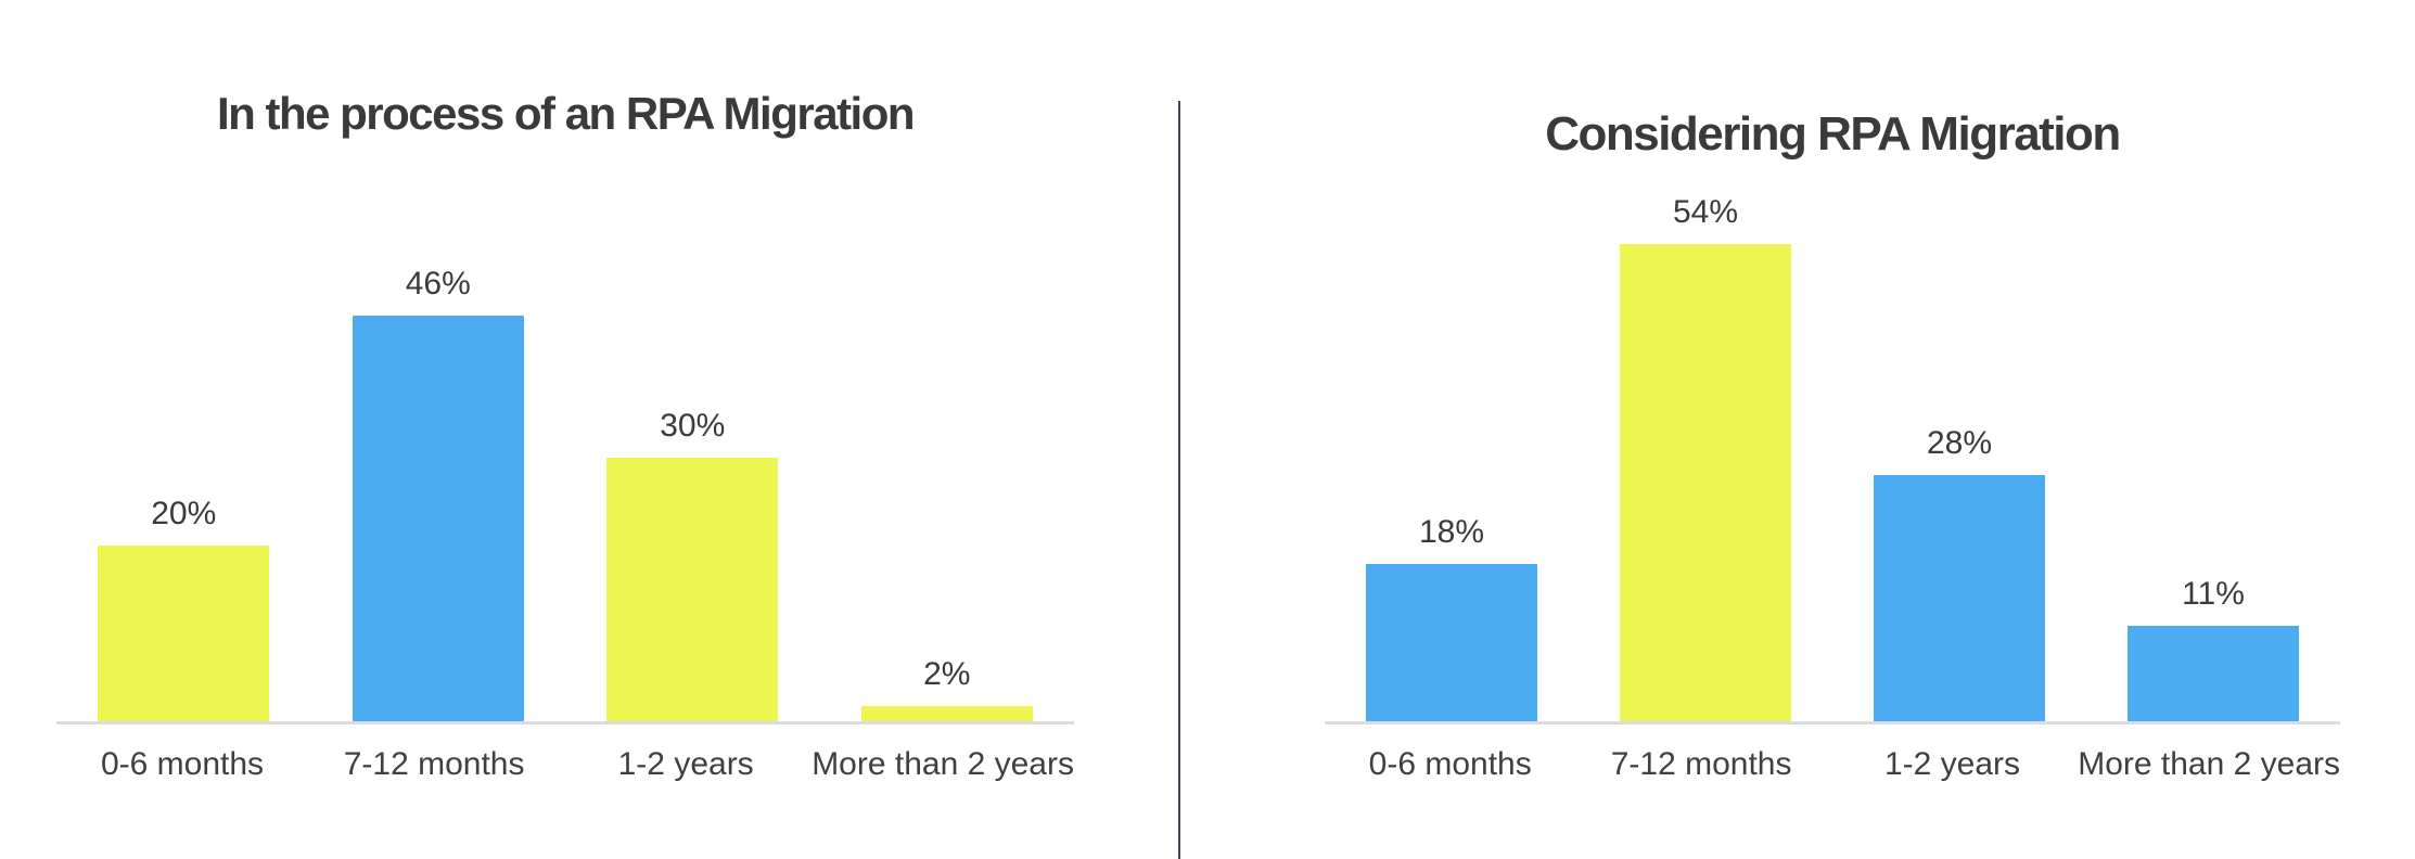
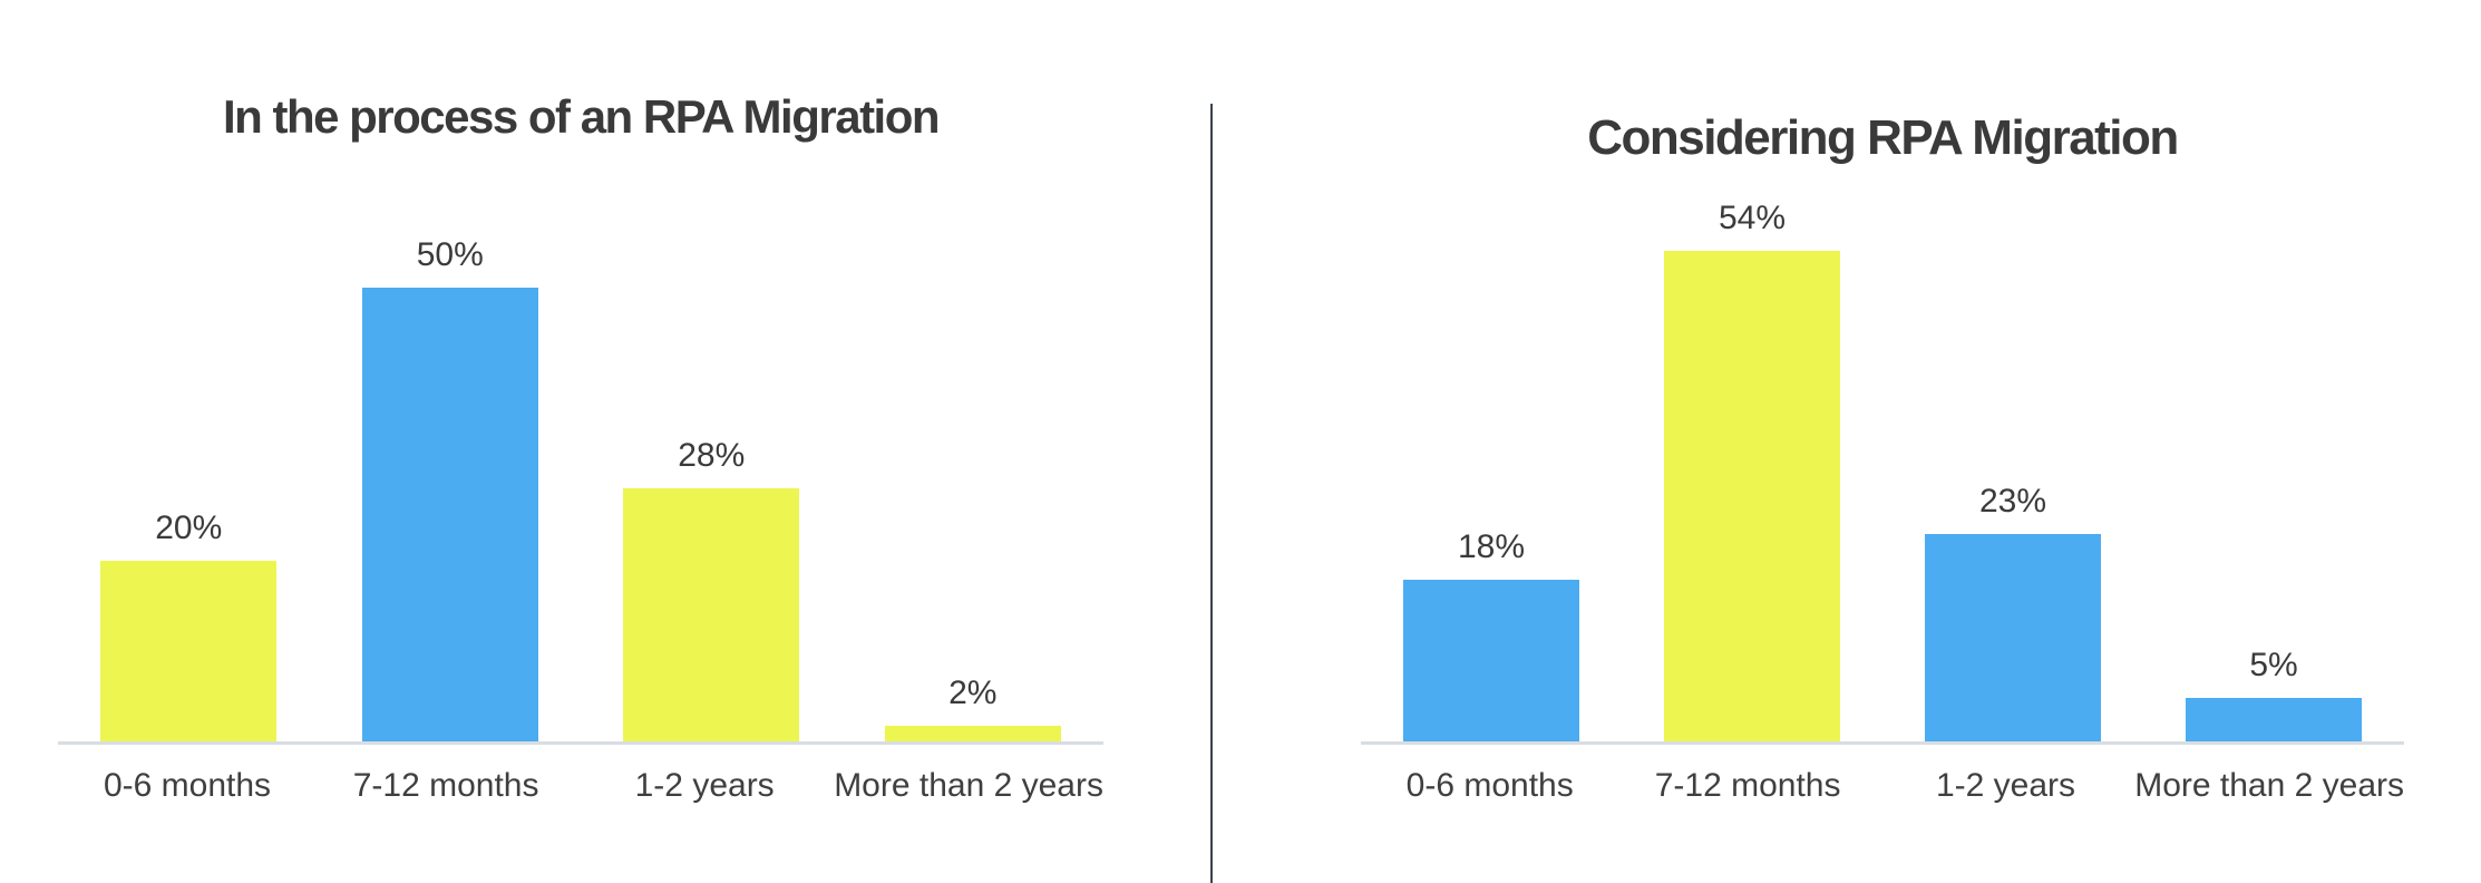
In the process of an RPA Migration/7-12 months: 46% -> 50%
In the process of an RPA Migration/1-2 years: 30% -> 28%
Considering RPA Migration/1-2 years: 28% -> 23%
Considering RPA Migration/More than 2 years: 11% -> 5%
